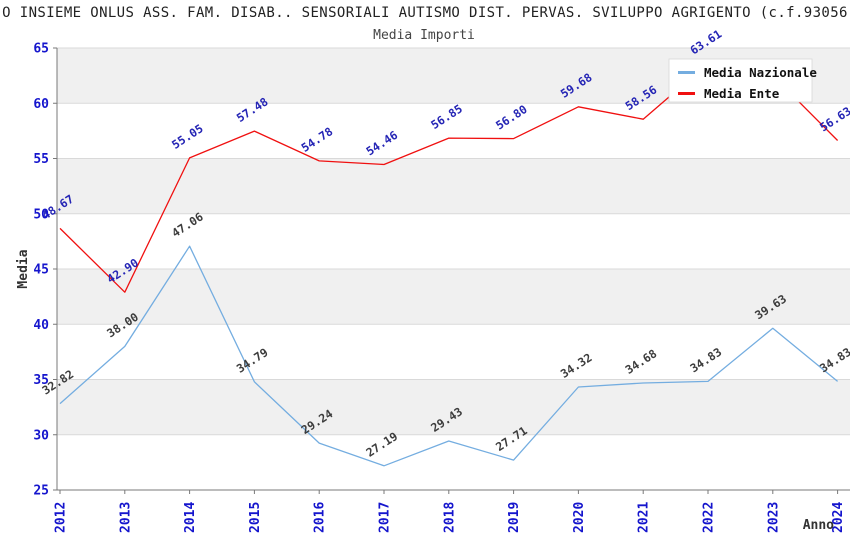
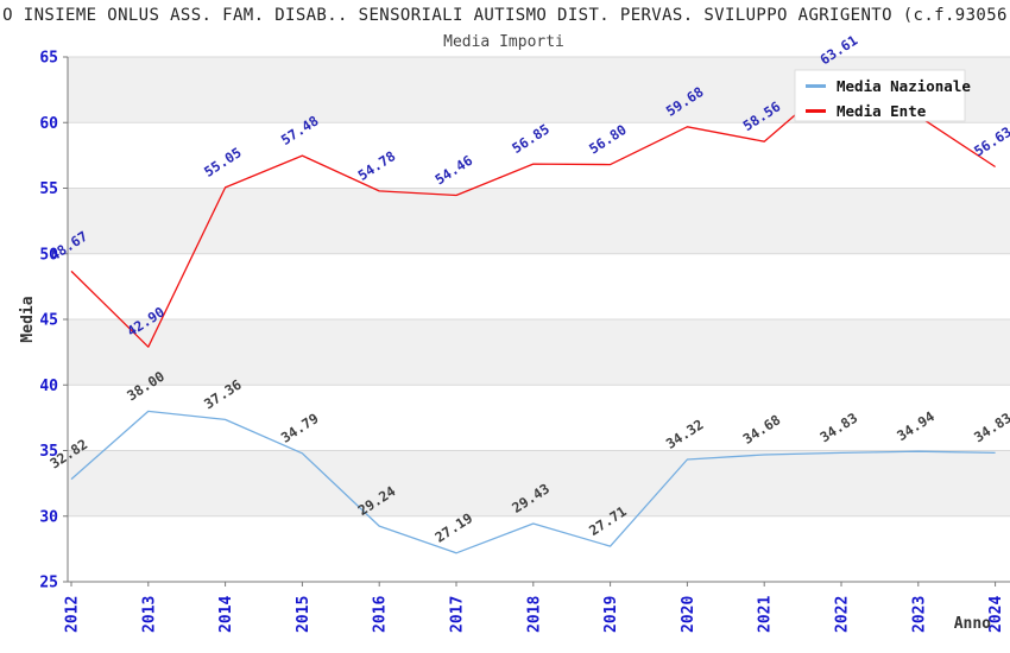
Media Nazionale/2014: 47.06 -> 37.36
Media Nazionale/2023: 39.63 -> 34.94
Media Ente/2023: 62.5 -> 60.5
